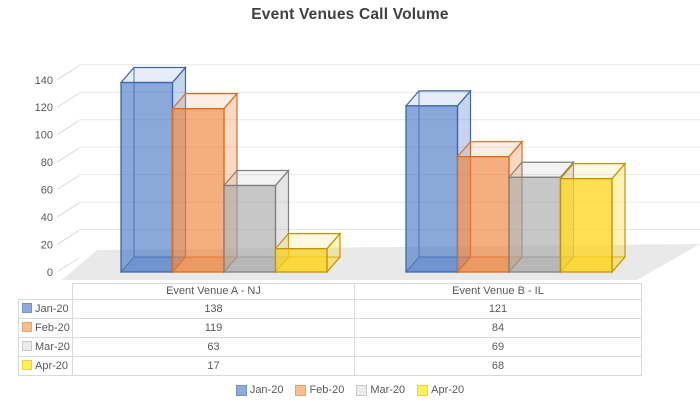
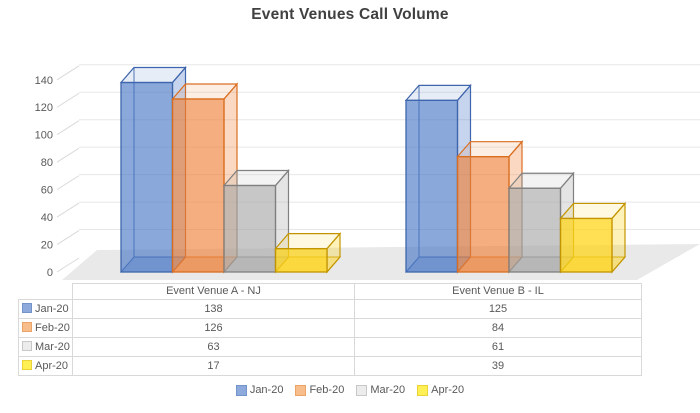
Feb-20/Event Venue A - NJ: 119 -> 126
Jan-20/Event Venue B - IL: 121 -> 125
Mar-20/Event Venue B - IL: 69 -> 61
Apr-20/Event Venue B - IL: 68 -> 39
